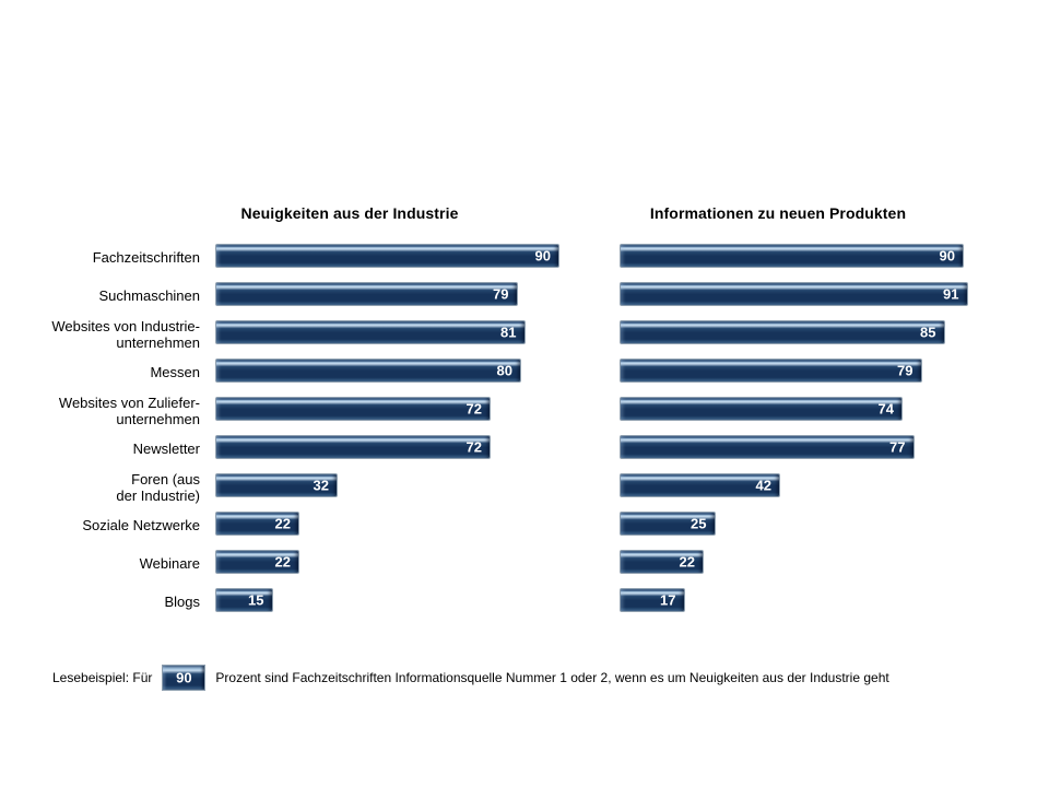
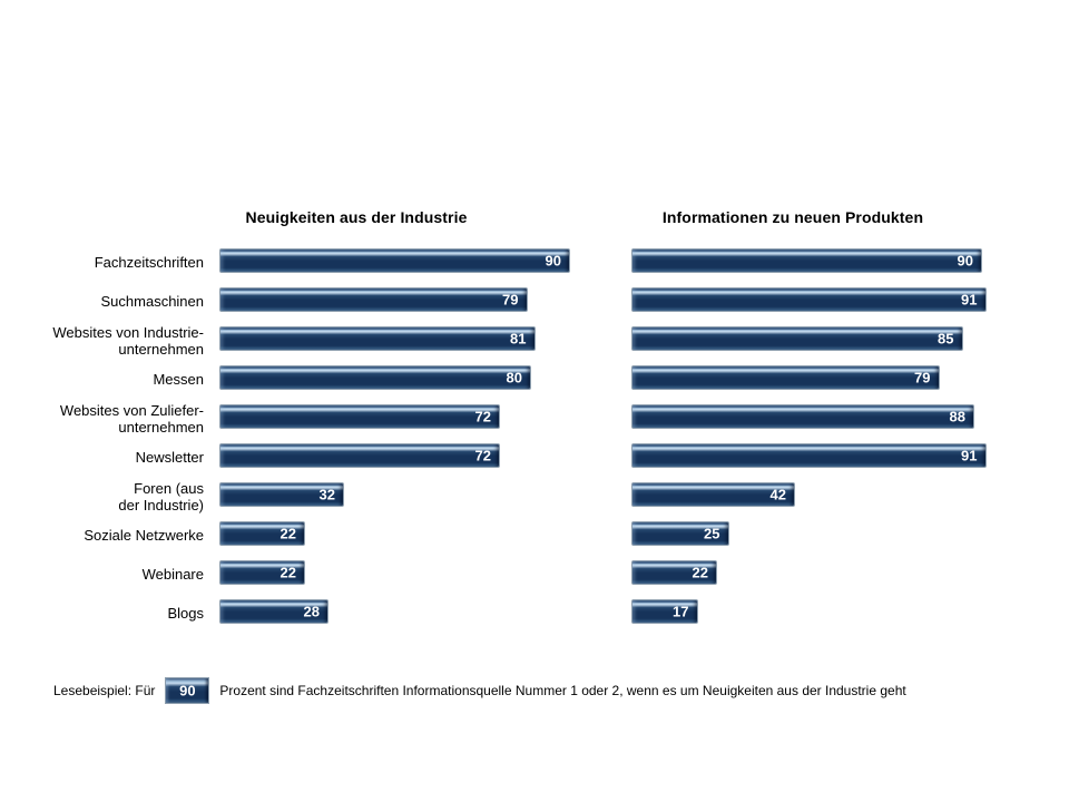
Informationen zu neuen Produkten/Websites von Zuliefer- unternehmen: 74 -> 88
Informationen zu neuen Produkten/Newsletter: 77 -> 91
Neuigkeiten aus der Industrie/Blogs: 15 -> 28
